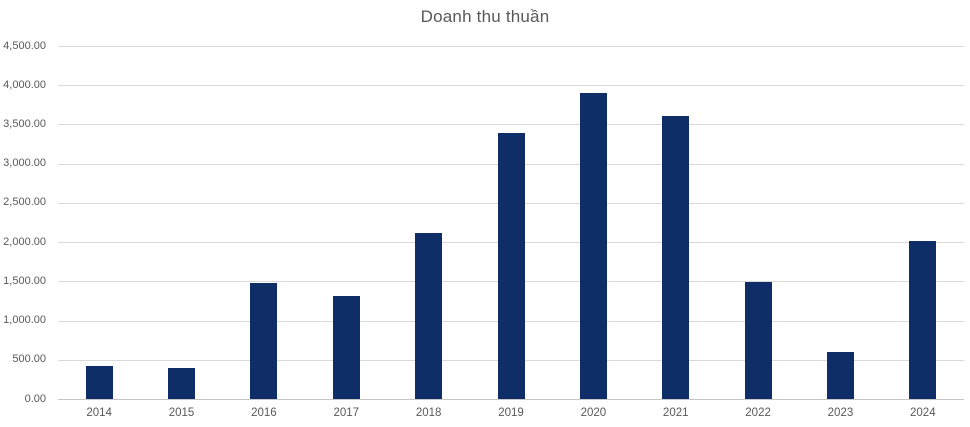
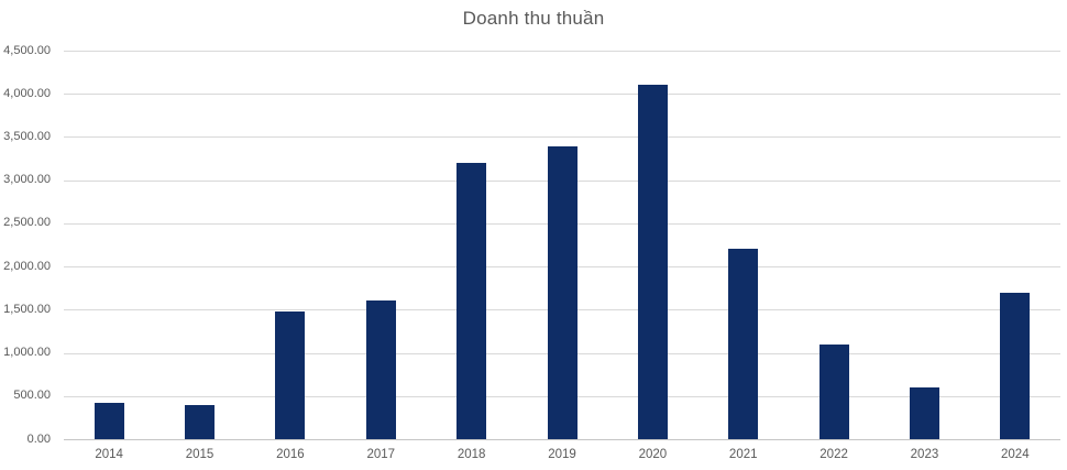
2017: 1300 -> 1600
2018: 2100 -> 3200
2020: 3900 -> 4100
2021: 3600 -> 2200
2022: 1500 -> 1100
2024: 2000 -> 1700
